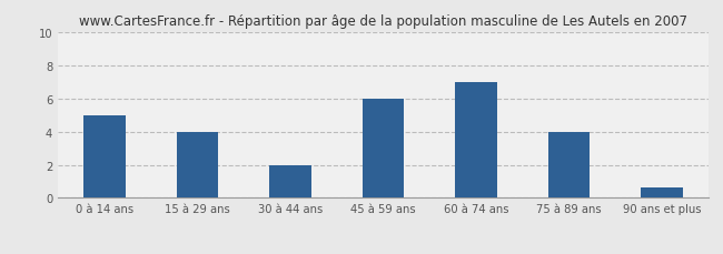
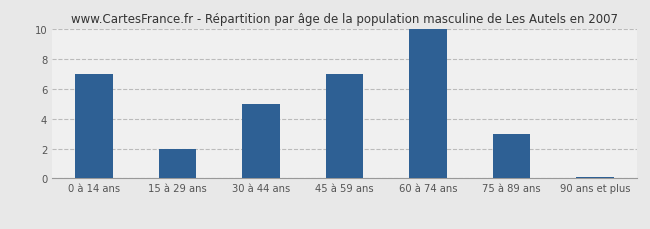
0 à 14 ans: 5.0 -> 7.0
15 à 29 ans: 4.0 -> 2.0
30 à 44 ans: 2.0 -> 5.0
45 à 59 ans: 6.0 -> 7.0
60 à 74 ans: 7.0 -> 10.0
75 à 89 ans: 4.0 -> 3.0
90 ans et plus: 0.6 -> 0.1
